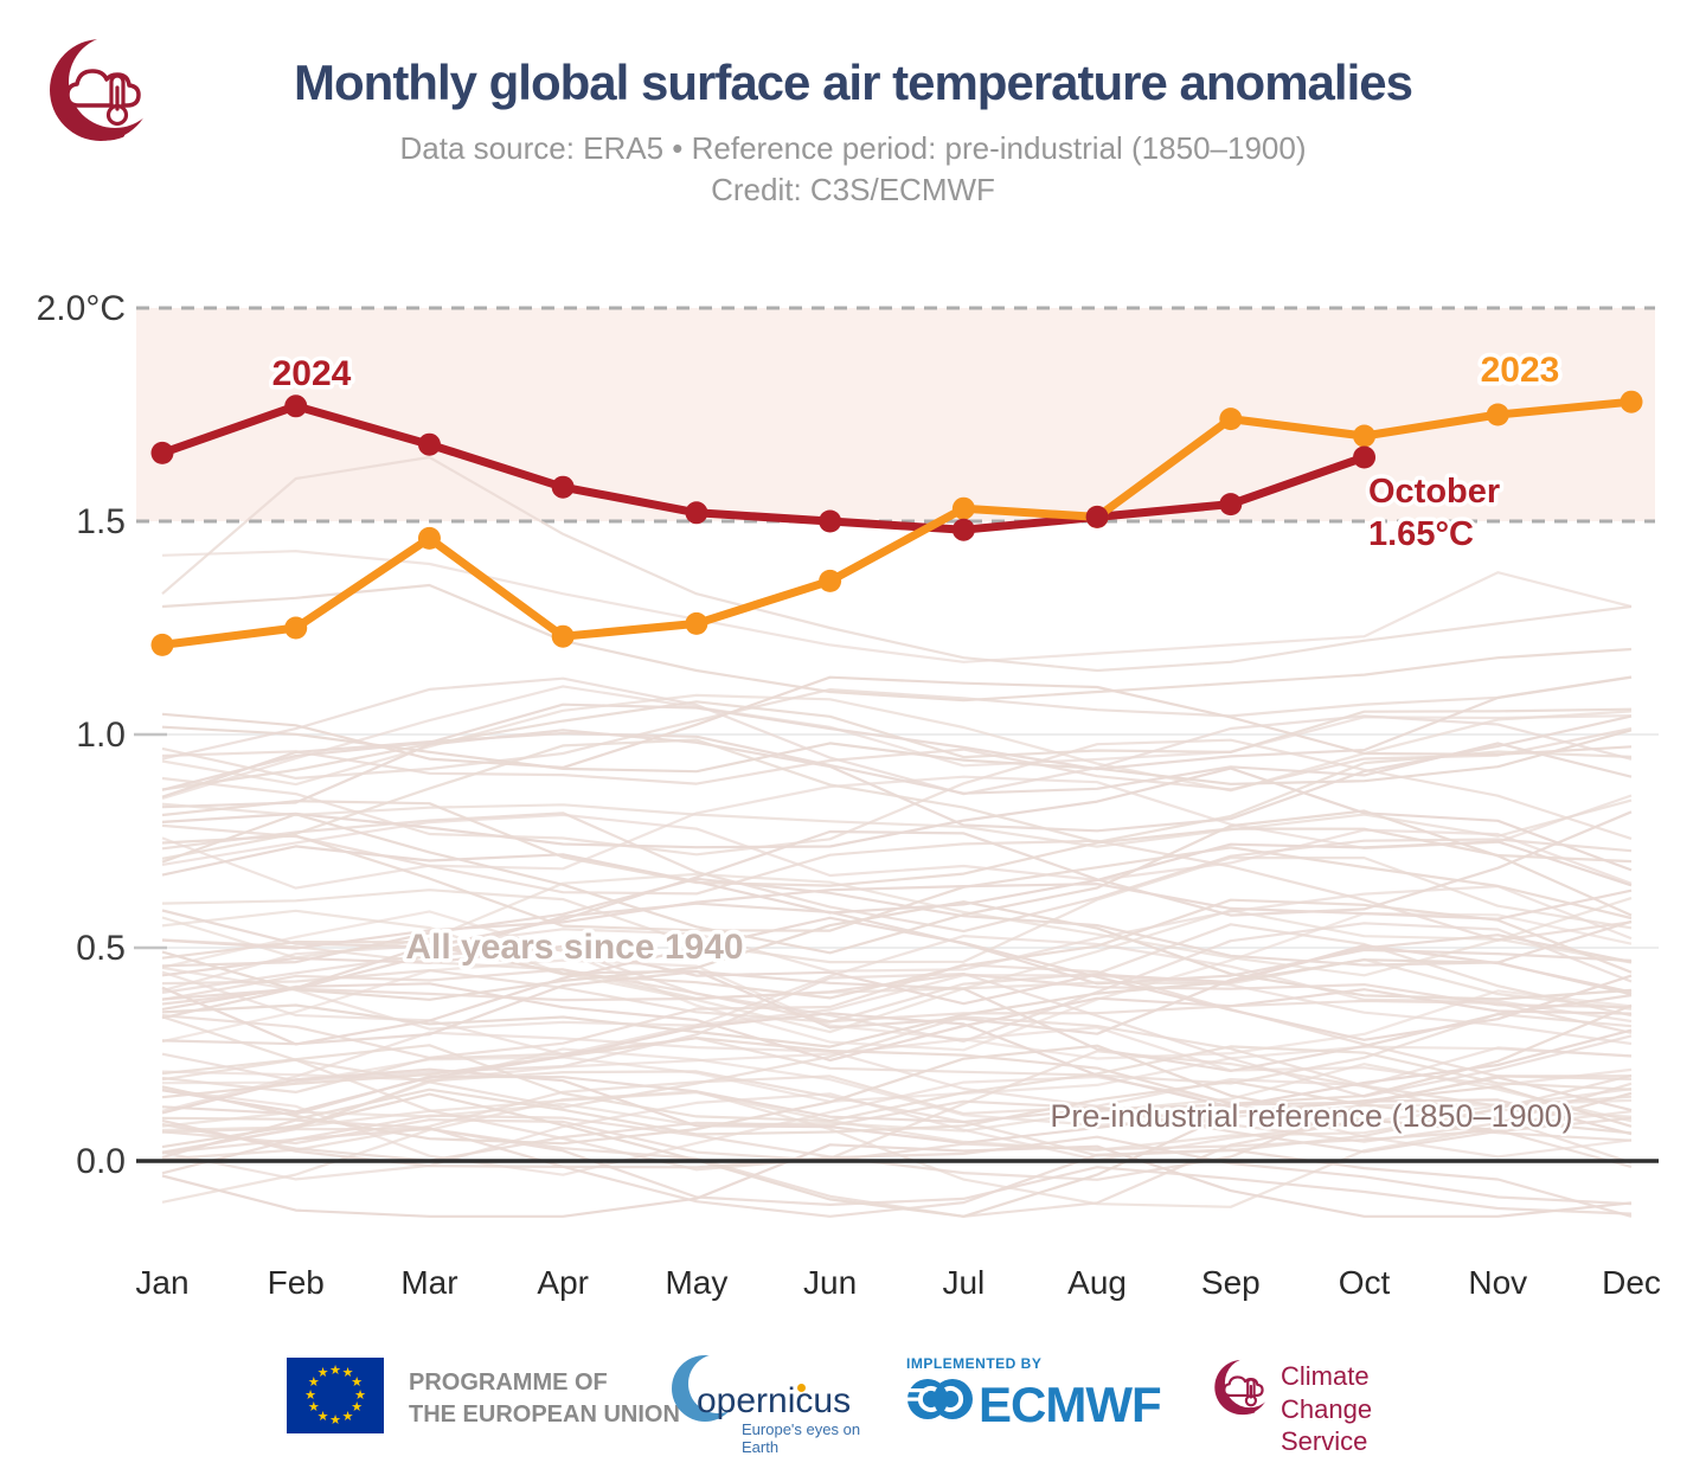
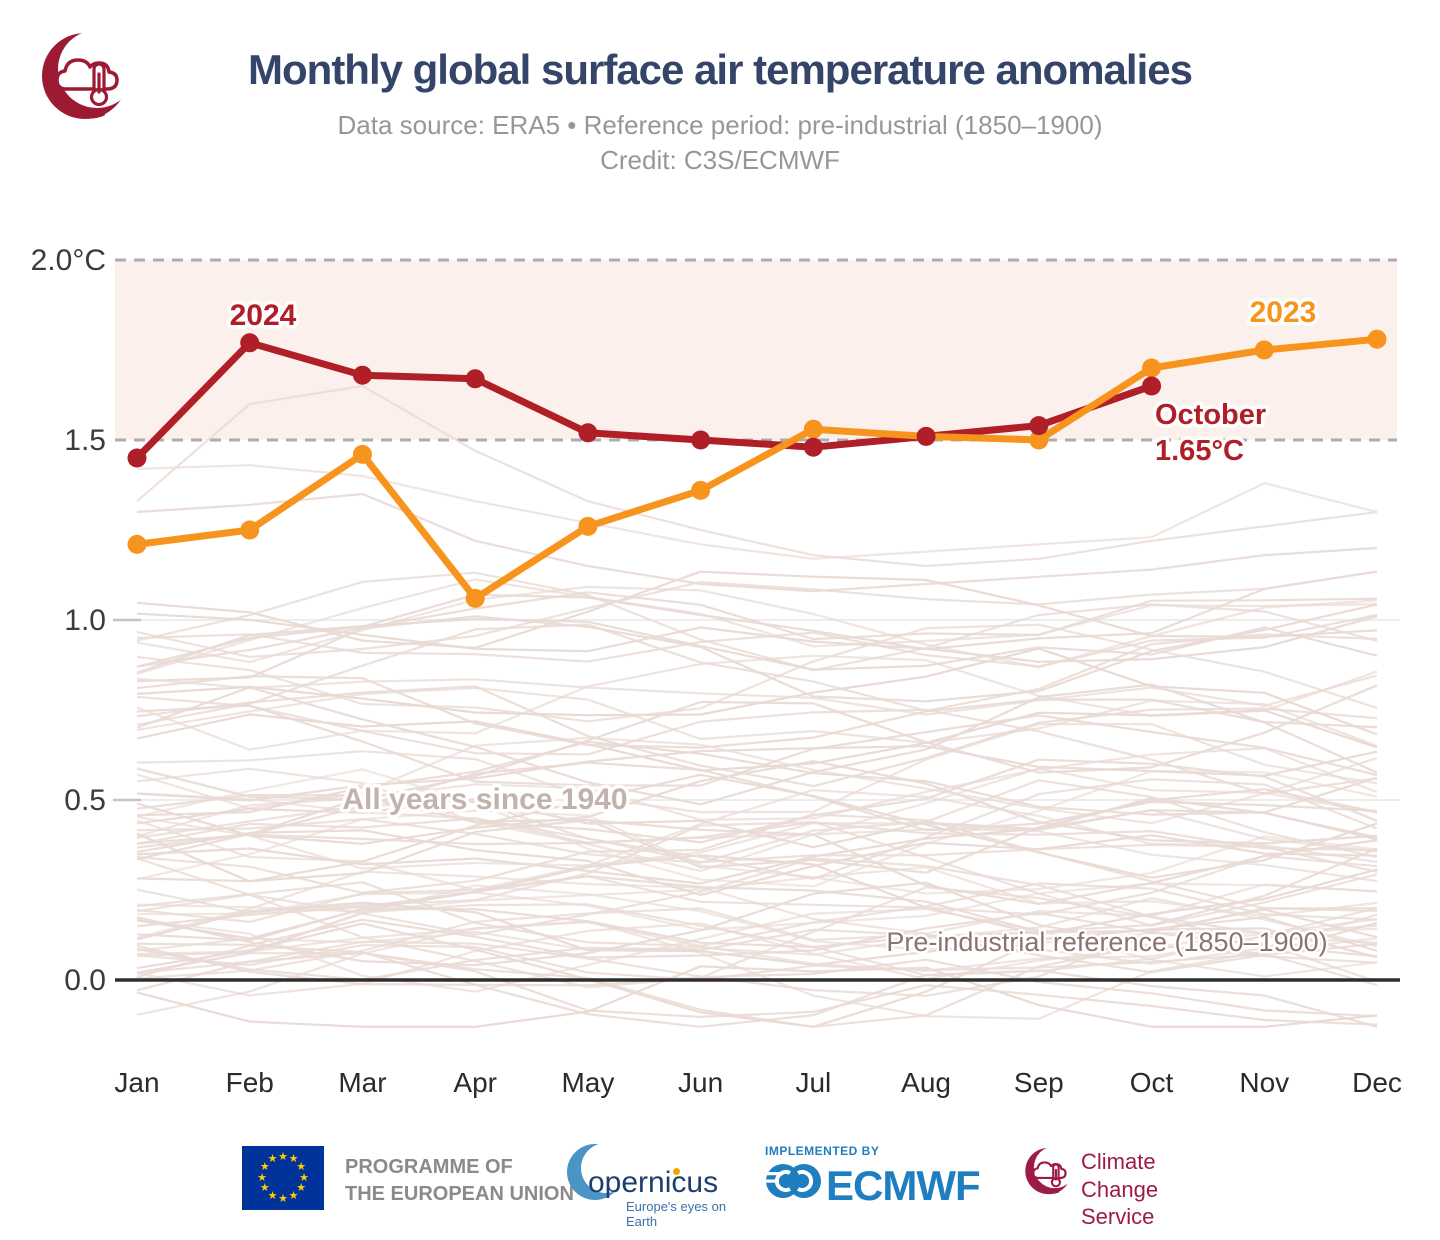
2024/Jan: 1.66 -> 1.45
2024/Apr: 1.58 -> 1.67
2023/Apr: 1.23 -> 1.06
2023/Sep: 1.74 -> 1.50
